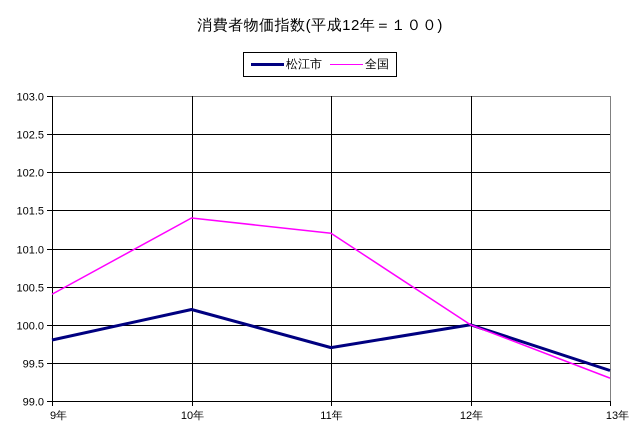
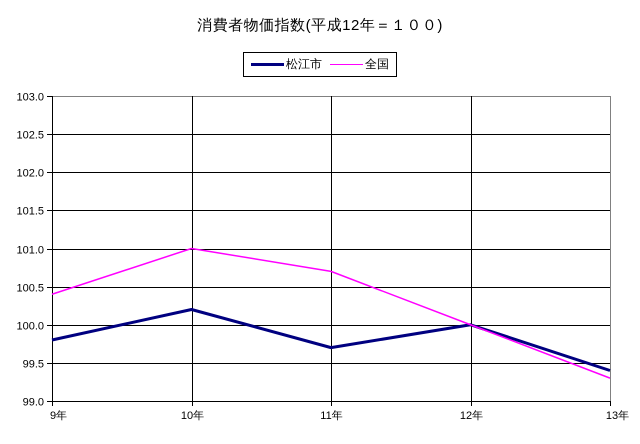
全国/10年: 101.4 -> 101.0
全国/11年: 101.2 -> 100.7
